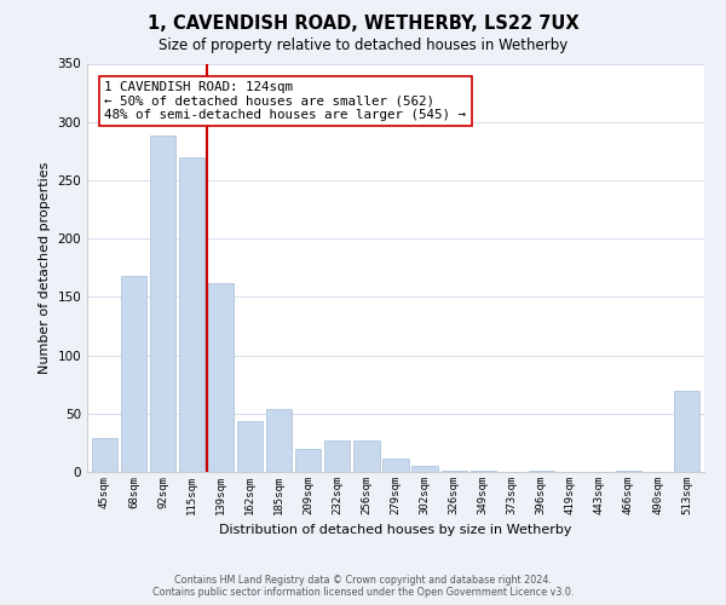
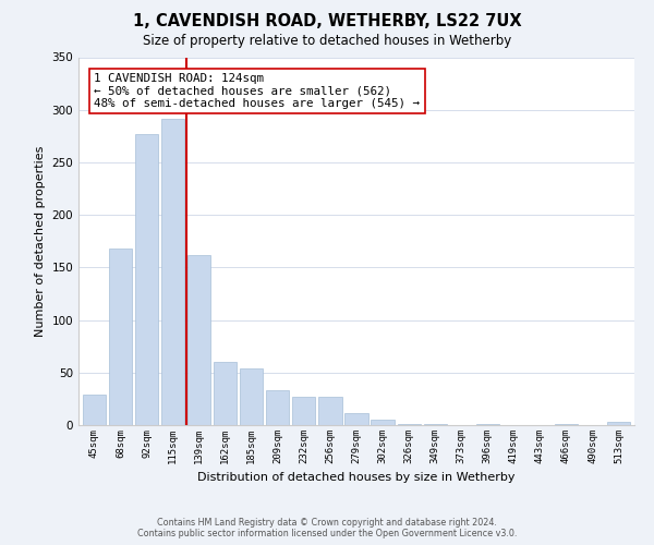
92sqm: 288 -> 277
115sqm: 270 -> 291
162sqm: 44 -> 60
209sqm: 20 -> 33
513sqm: 70 -> 3
